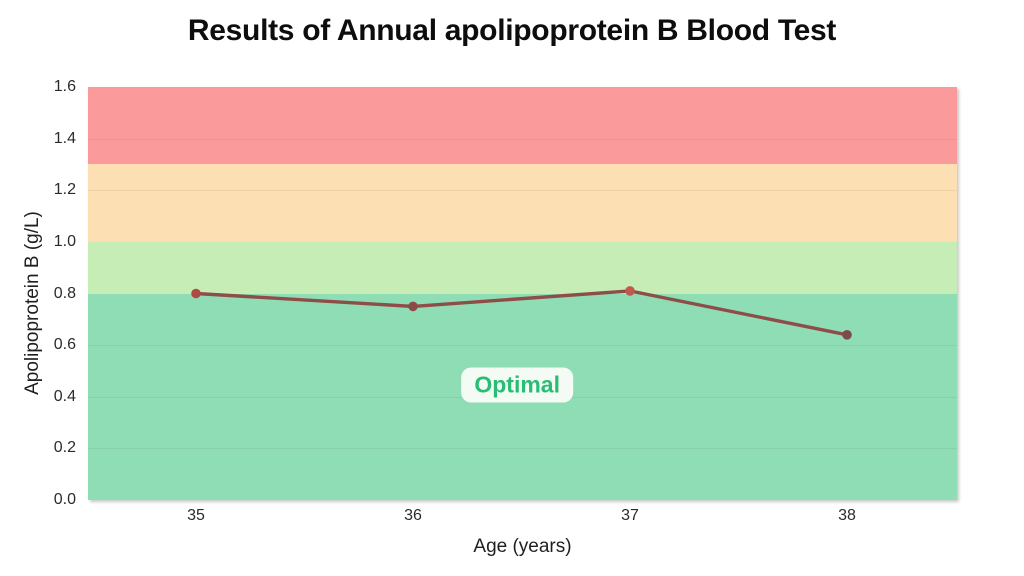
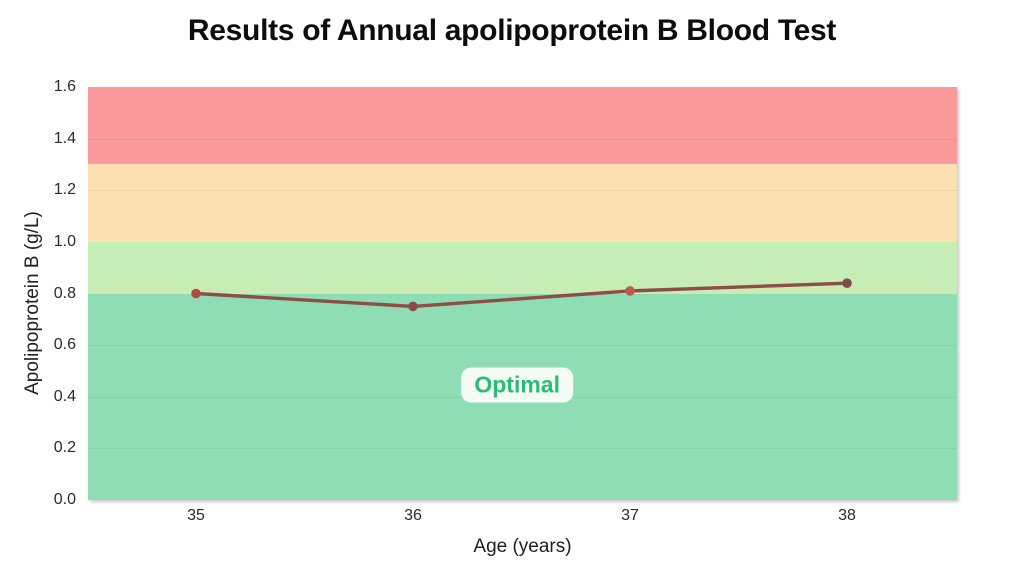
38: 0.64 -> 0.84
